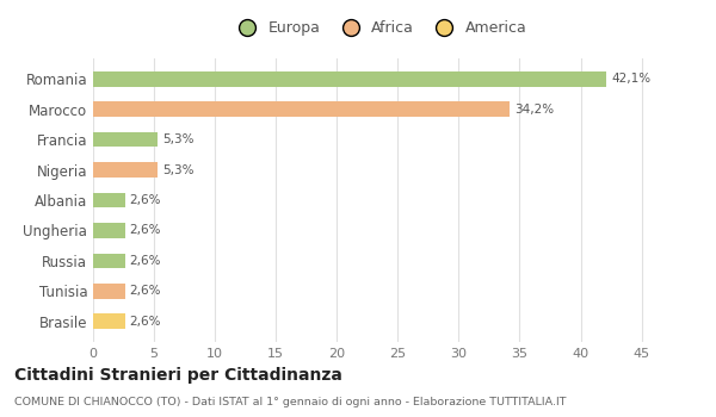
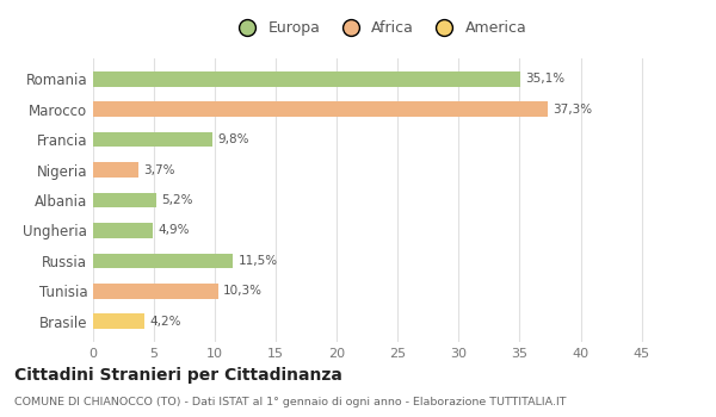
Romania: 42,1% -> 35,1%
Marocco: 34,2% -> 37,3%
Francia: 5,3% -> 9,8%
Nigeria: 5,3% -> 3,7%
Albania: 2,6% -> 5,2%
Ungheria: 2,6% -> 4,9%
Russia: 2,6% -> 11,5%
Tunisia: 2,6% -> 10,3%
Brasile: 2,6% -> 4,2%
